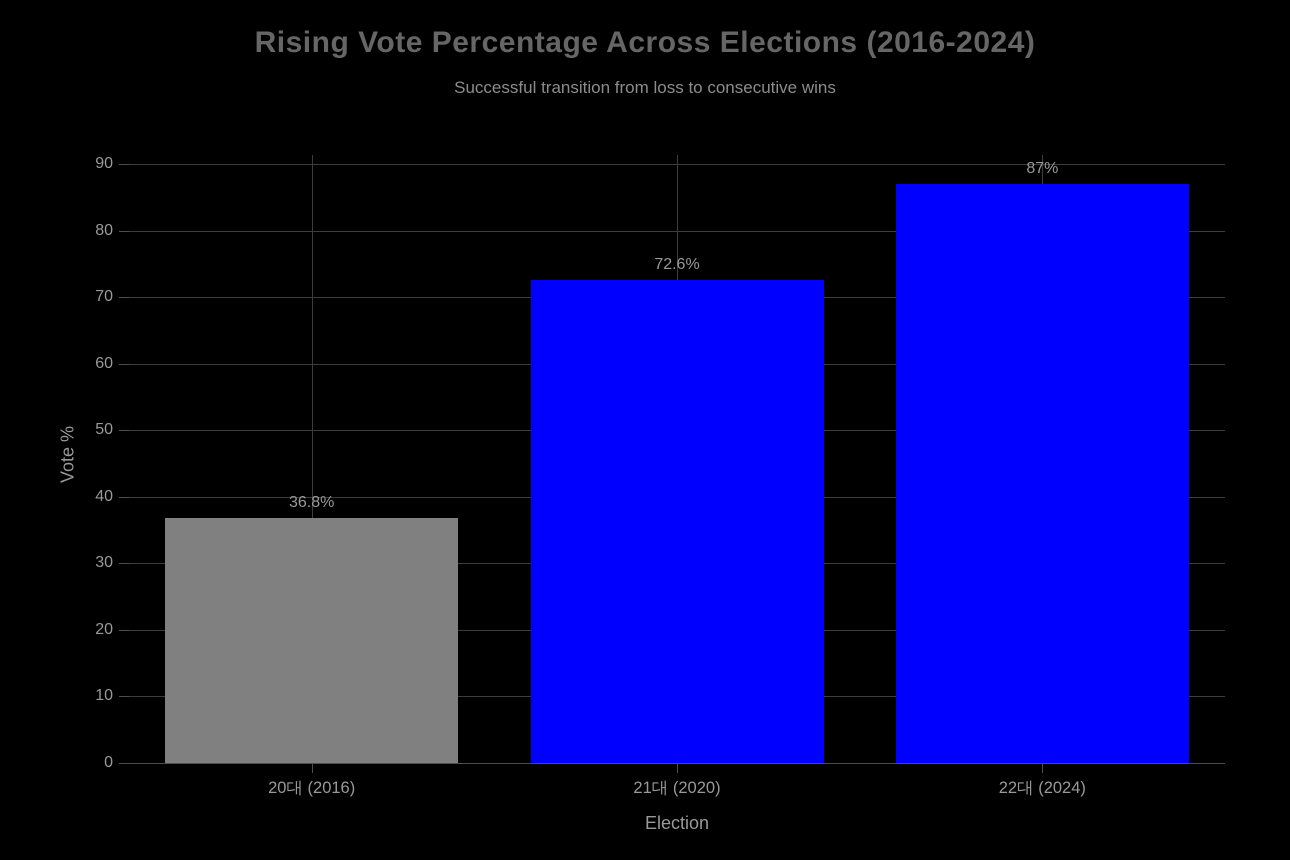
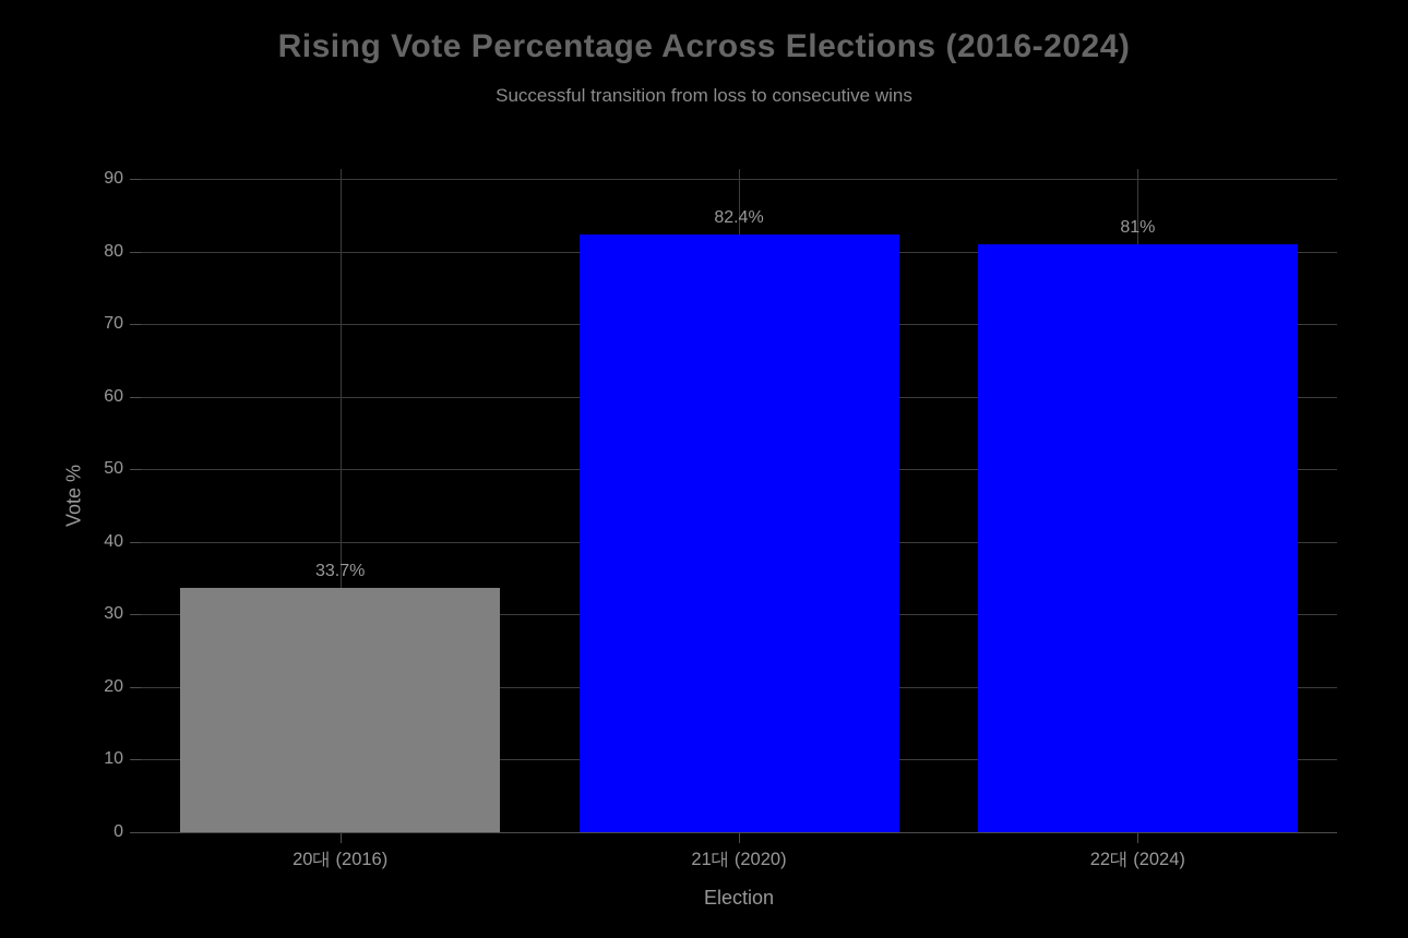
20대 (2016): 36.8% -> 33.7%
21대 (2020): 72.6% -> 82.4%
22대 (2024): 87% -> 81%
